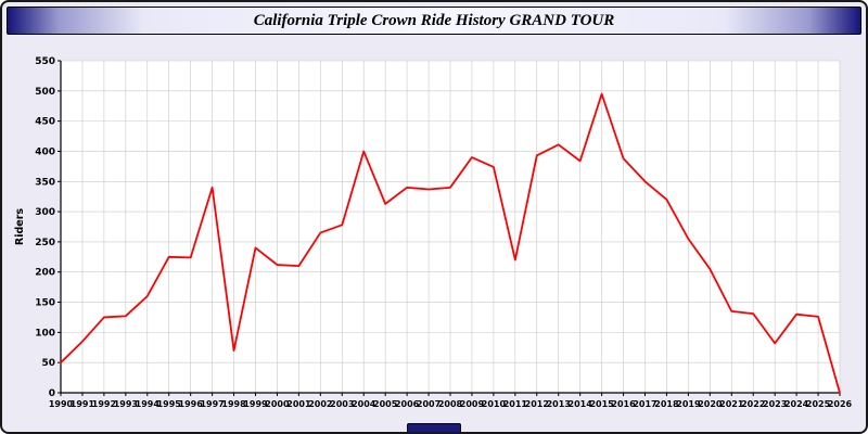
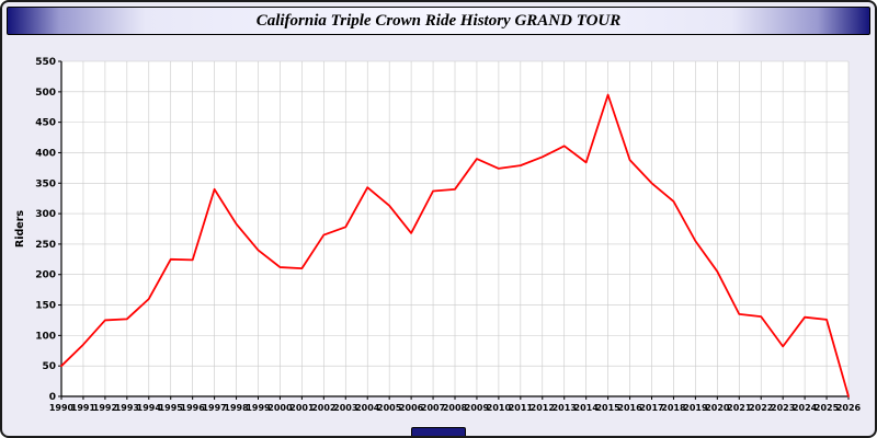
1998: 70 -> 280
2004: 400 -> 340
2006: 340 -> 270
2011: 220 -> 380
